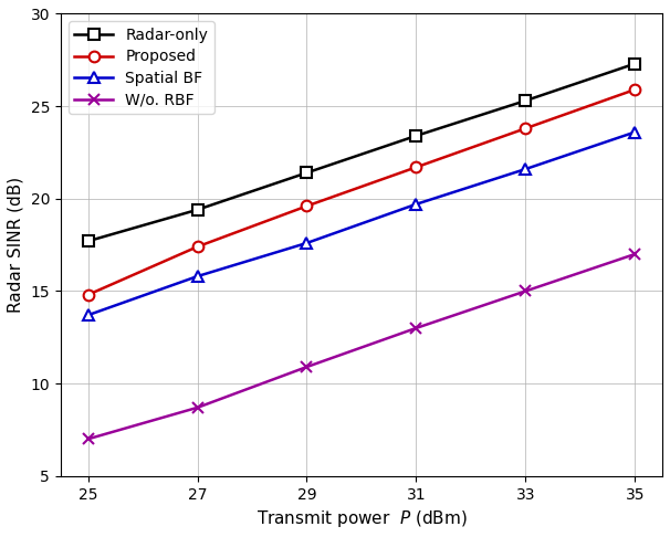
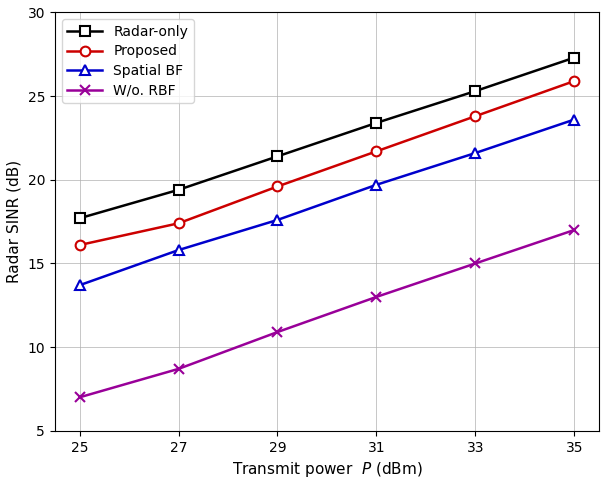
Proposed/25: 14.8 -> 16.1
